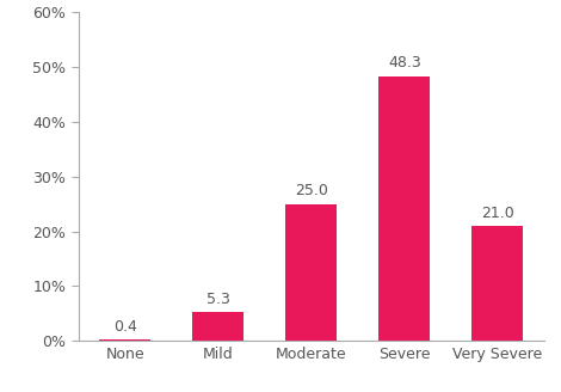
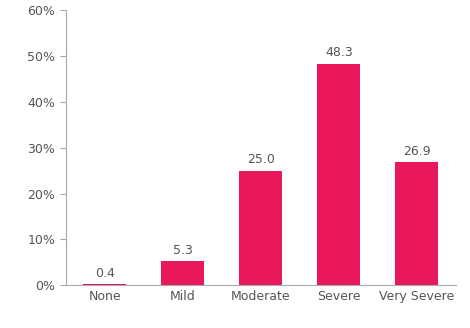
Very Severe: 21.0 -> 26.9
